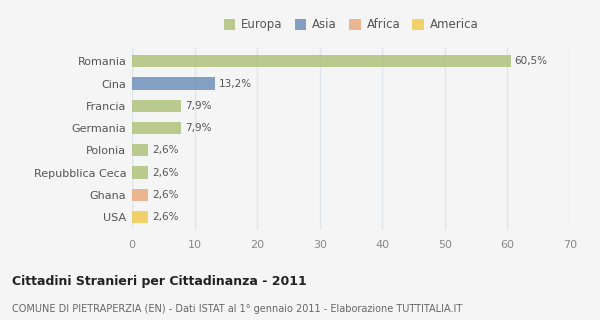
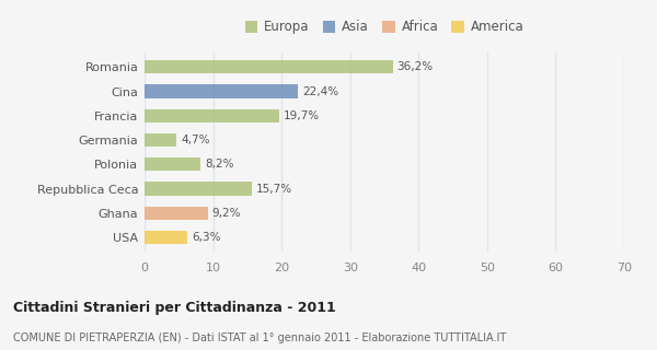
Romania: 60,5% -> 36,2%
Cina: 13,2% -> 22,4%
Francia: 7,9% -> 19,7%
Germania: 7,9% -> 4,7%
Polonia: 2,6% -> 8,2%
Repubblica Ceca: 2,6% -> 15,7%
Ghana: 2,6% -> 9,2%
USA: 2,6% -> 6,3%
